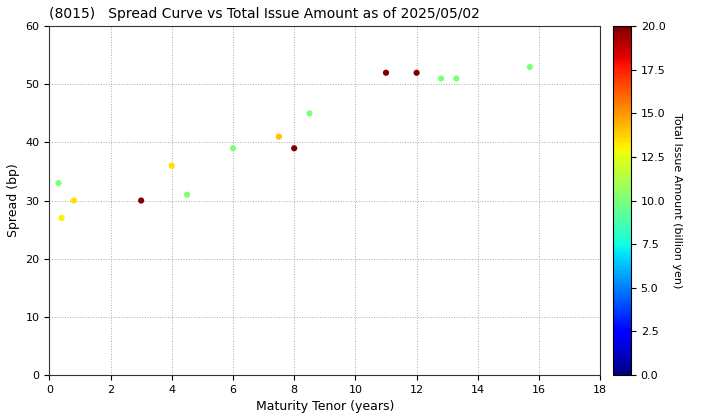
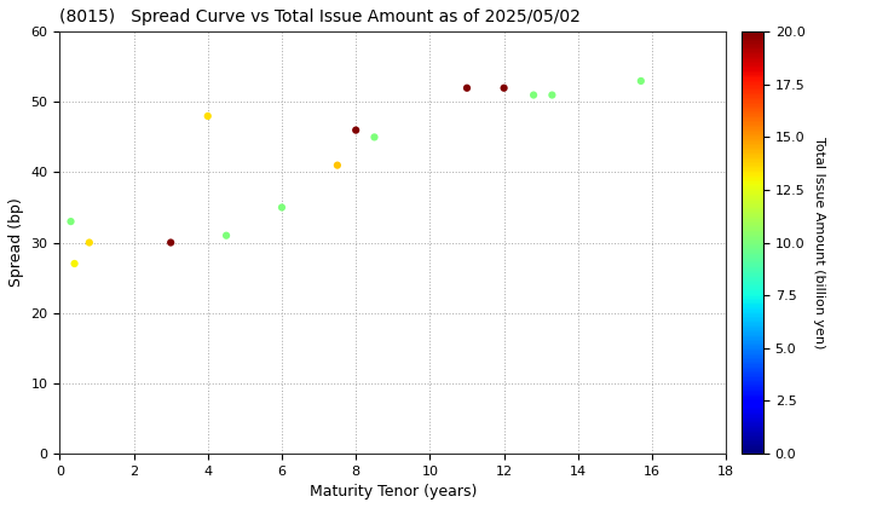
4: 36 -> 48
6: 39 -> 35
8: 39 -> 46
